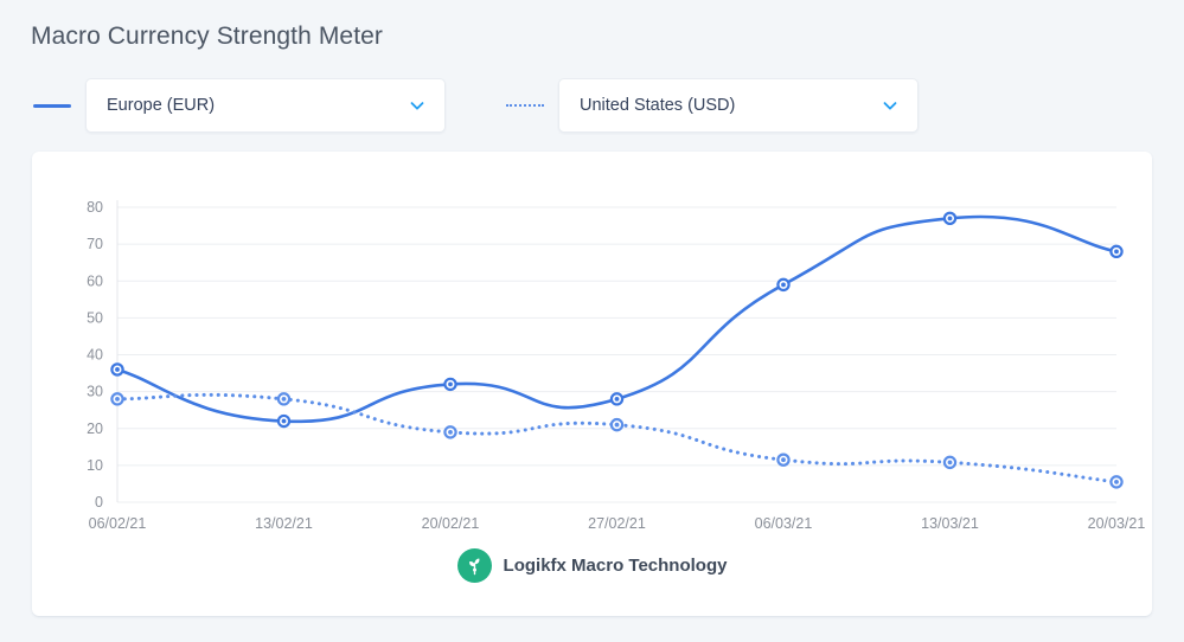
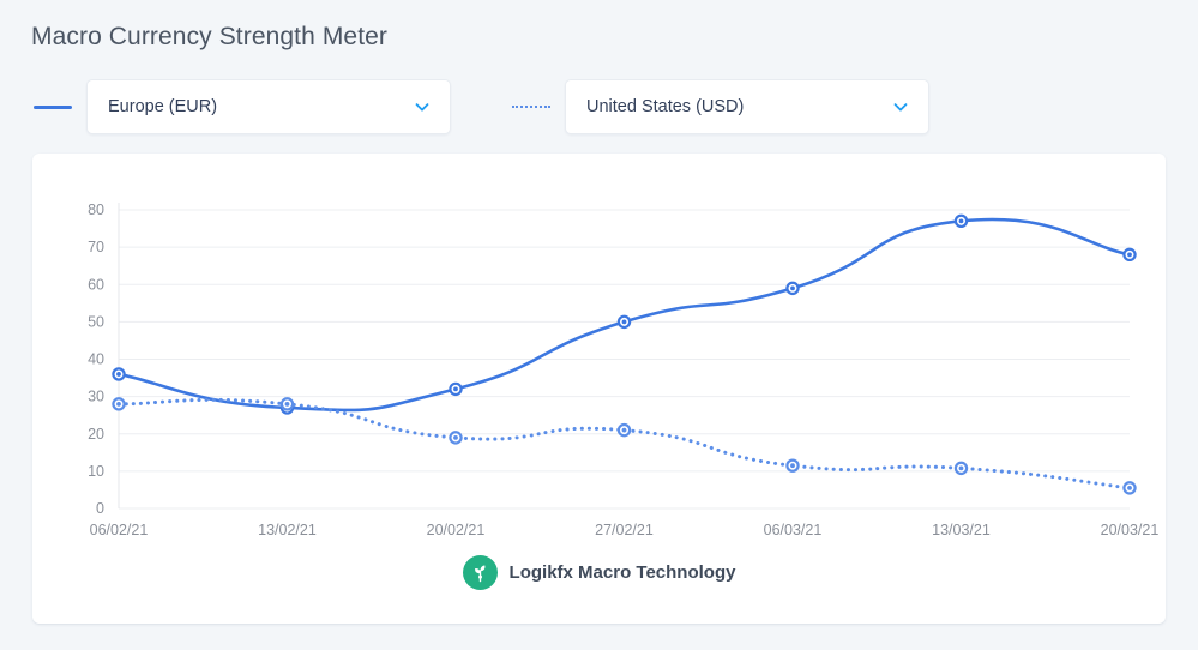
Europe (EUR)/13/02/21: 22 -> 27
Europe (EUR)/27/02/21: 28 -> 50
